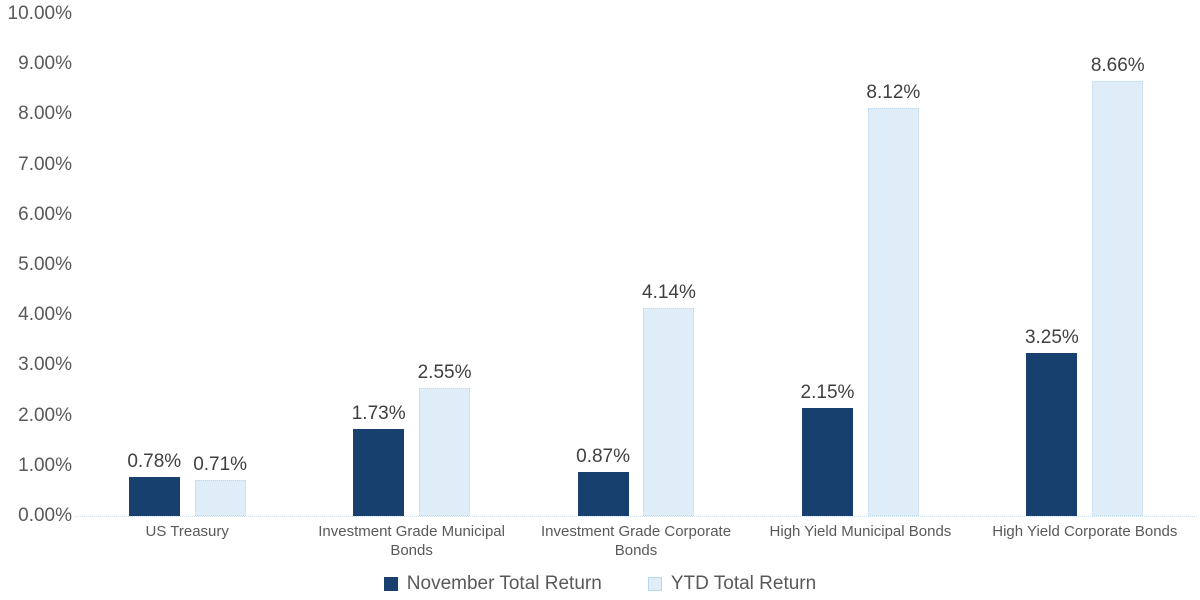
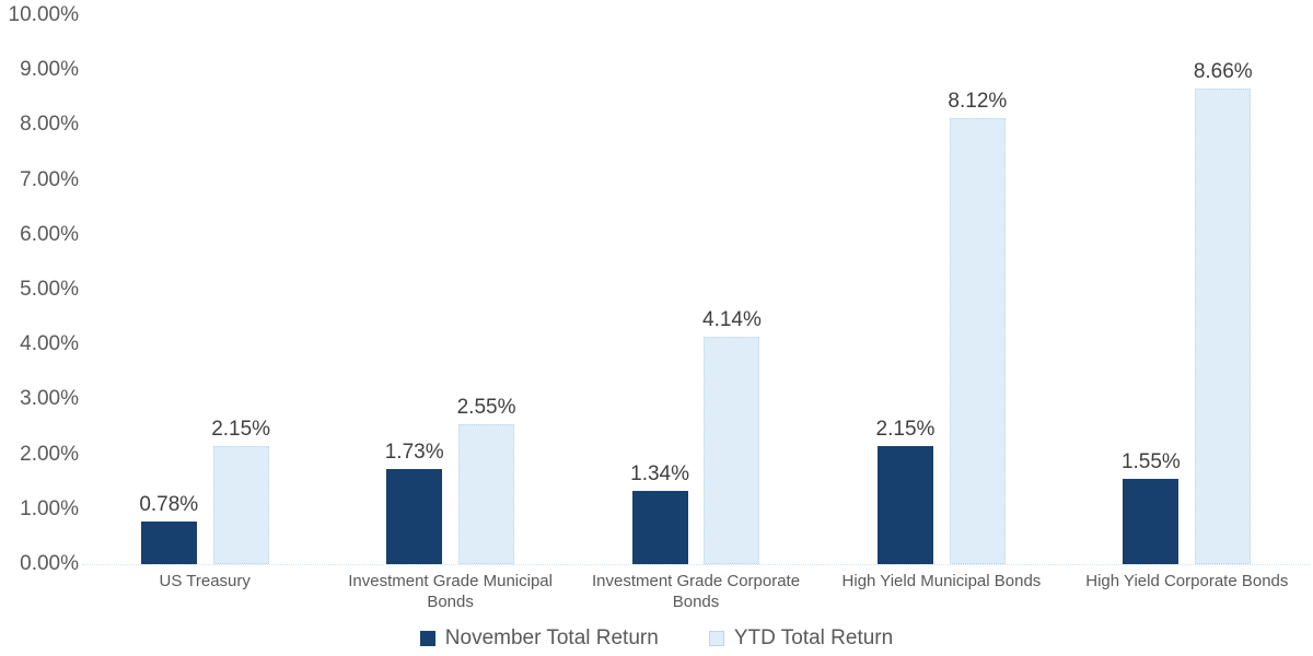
YTD Total Return/US Treasury: 0.71% -> 2.15%
November Total Return/Investment Grade Corporate Bonds: 0.87% -> 1.34%
November Total Return/High Yield Corporate Bonds: 3.25% -> 1.55%
